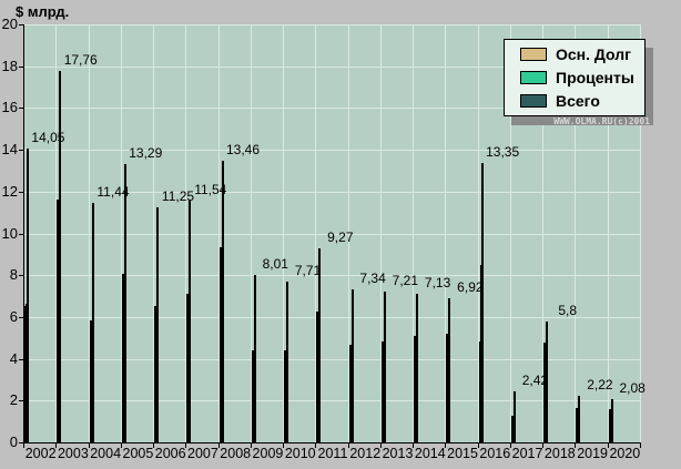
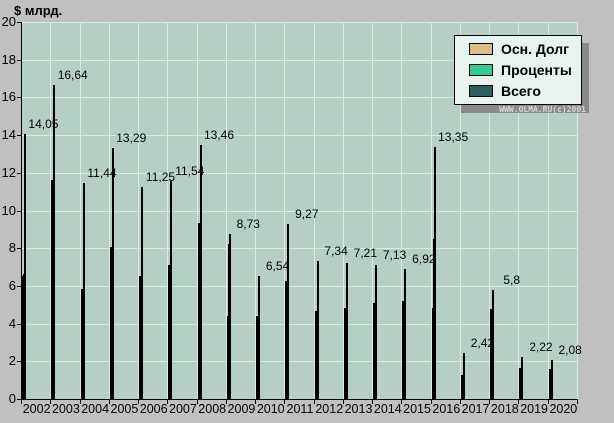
Всего/2003: 17,76 -> 16,64
Проценты/2009: 3.6 -> 8.2
Всего/2009: 8,01 -> 8,73
Всего/2010: 7,71 -> 6,54
